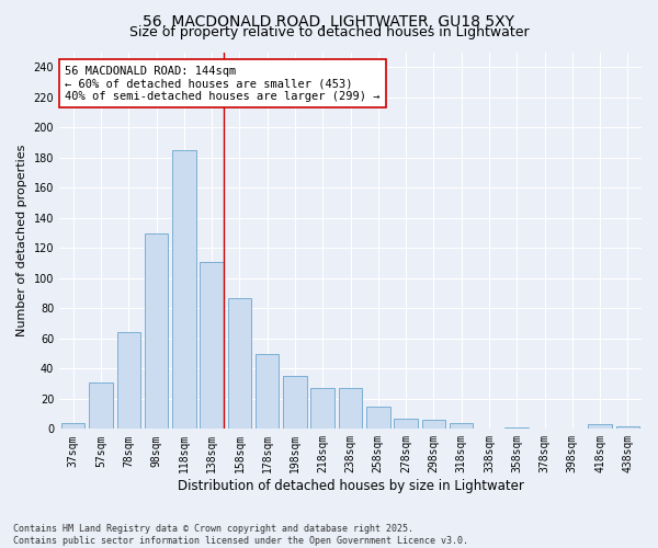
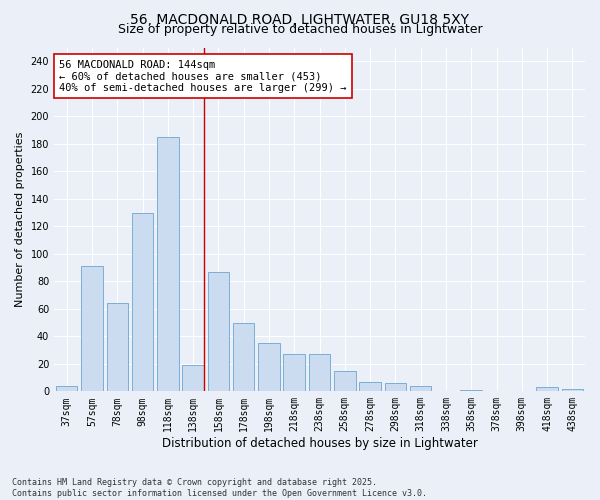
57sqm: 31 -> 91
138sqm: 111 -> 19
